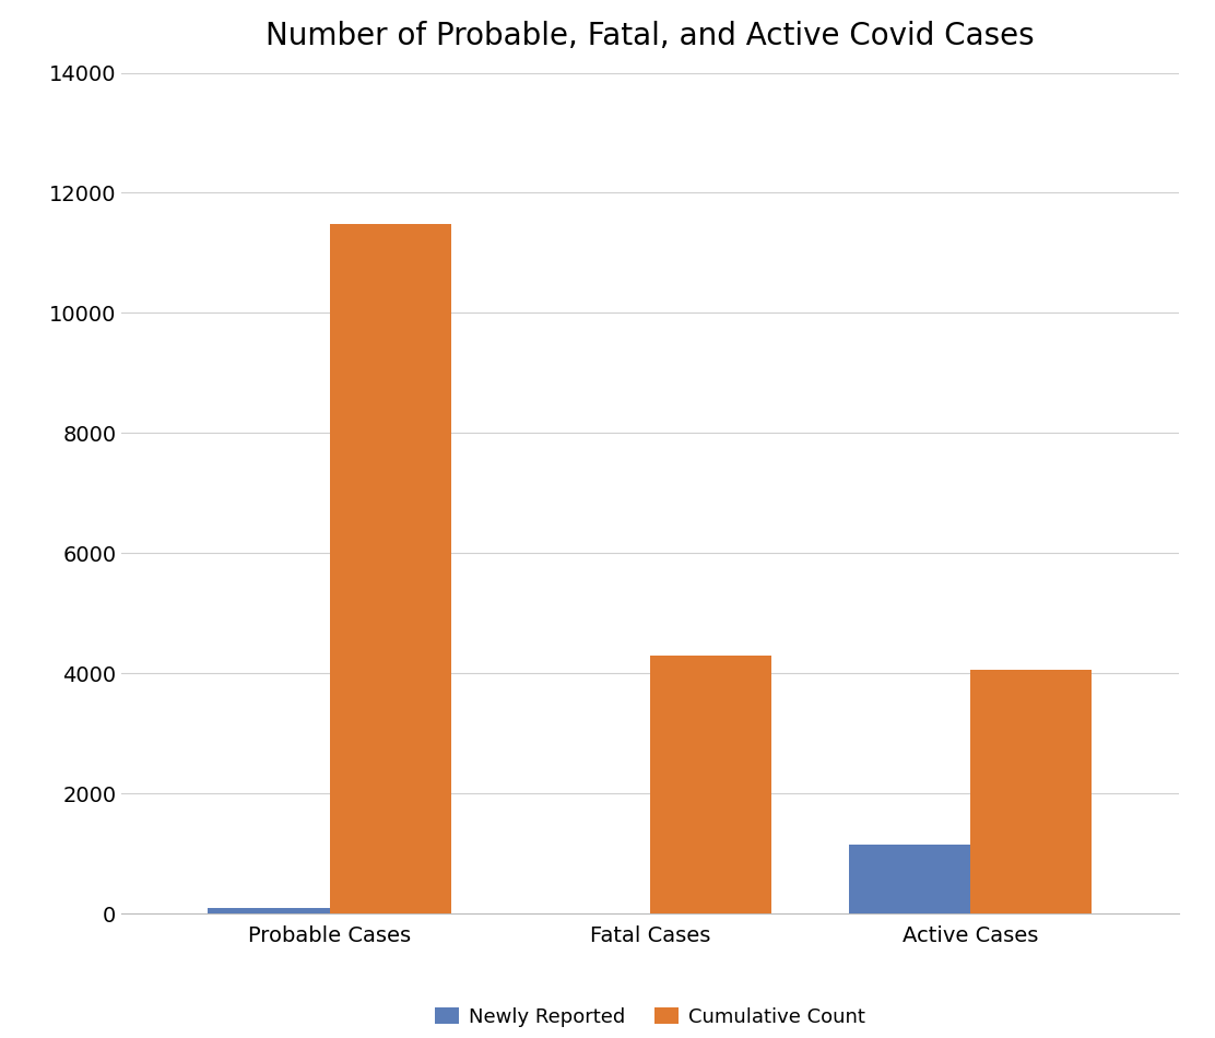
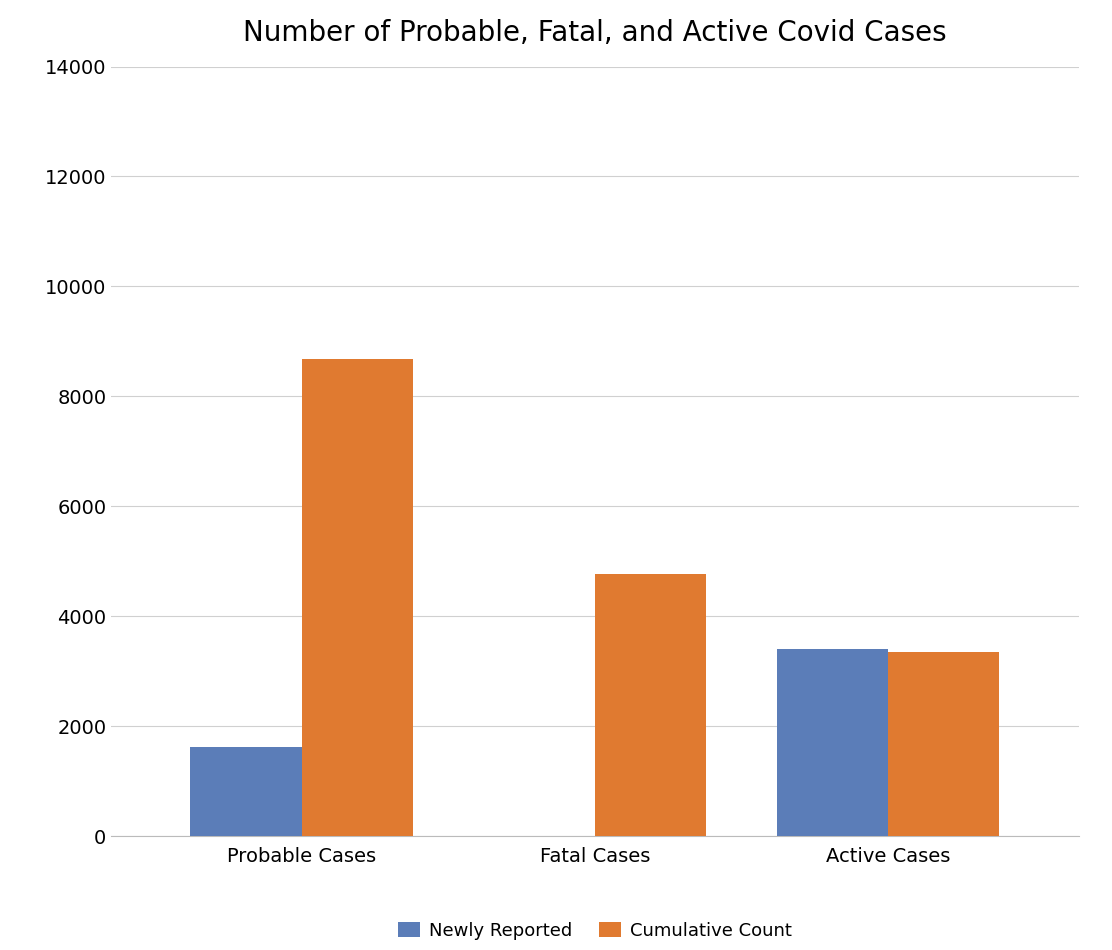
Newly Reported/Probable Cases: 100 -> 1620
Cumulative Count/Probable Cases: 11480 -> 8680
Cumulative Count/Fatal Cases: 4300 -> 4760
Newly Reported/Active Cases: 1150 -> 3400
Cumulative Count/Active Cases: 4050 -> 3340
